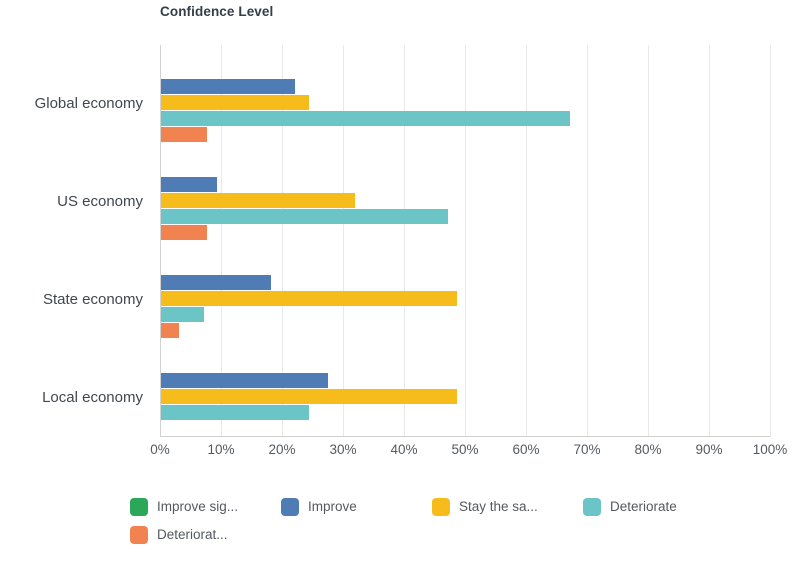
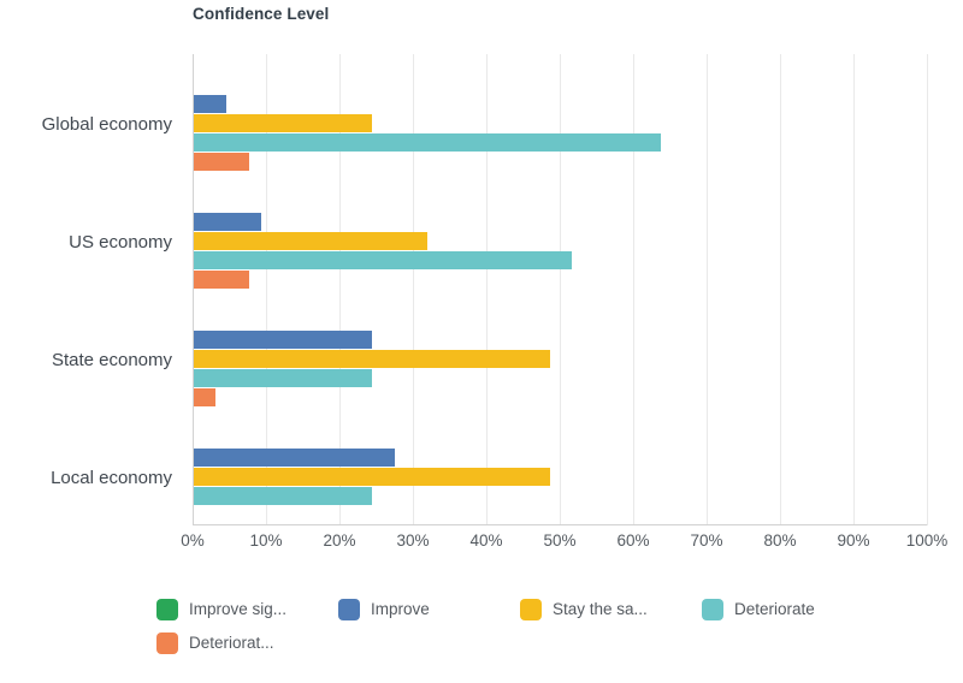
Improve/Global economy: 22% -> 4%
Deteriorate/Global economy: 67% -> 64%
Deteriorate/US economy: 47% -> 52%
Improve/State economy: 18% -> 24%
Deteriorate/State economy: 7% -> 24%
